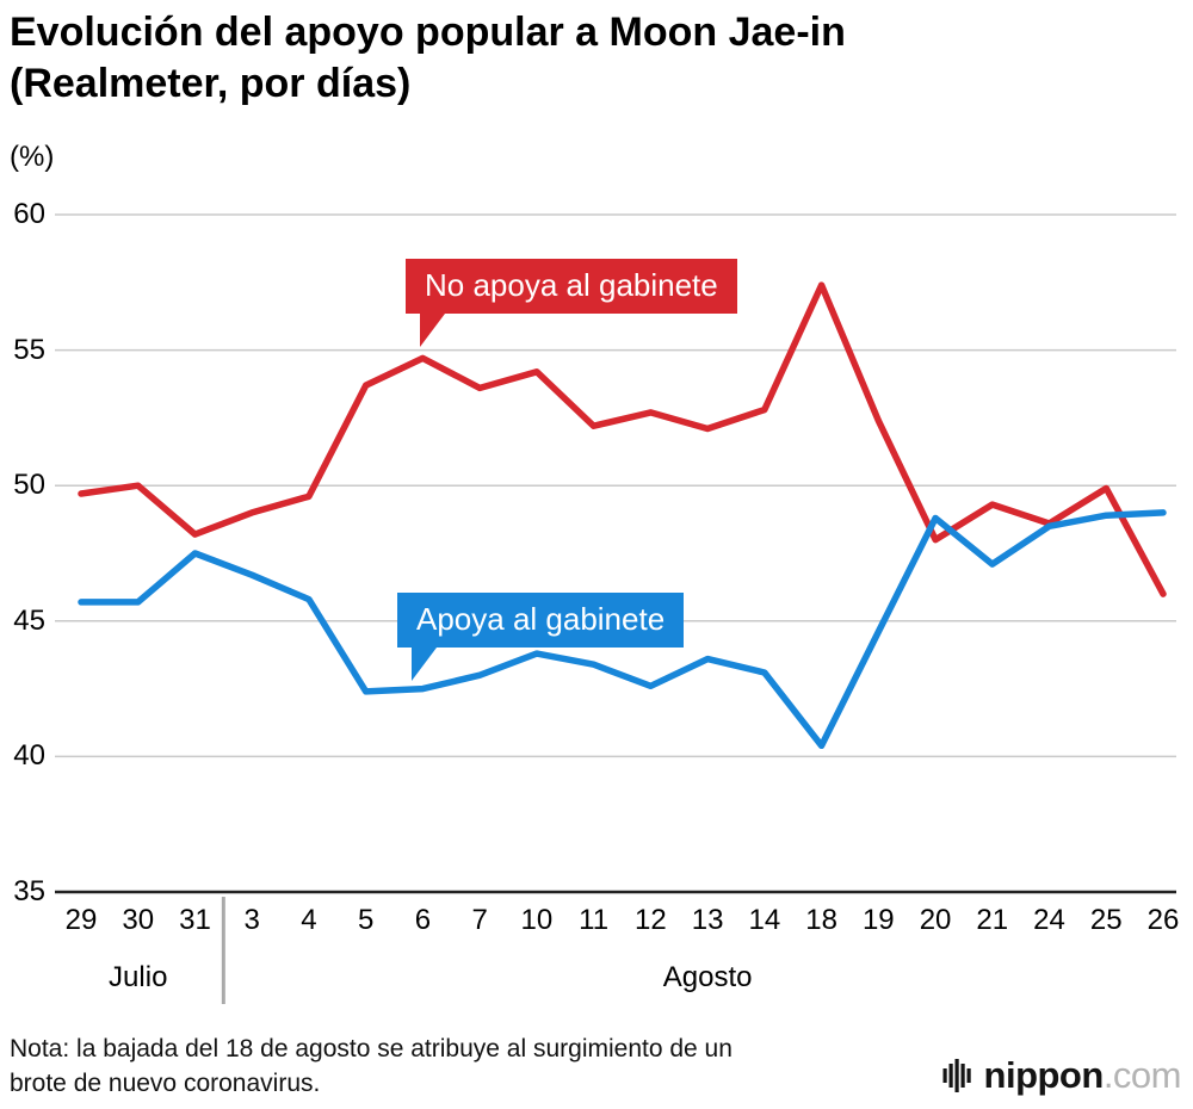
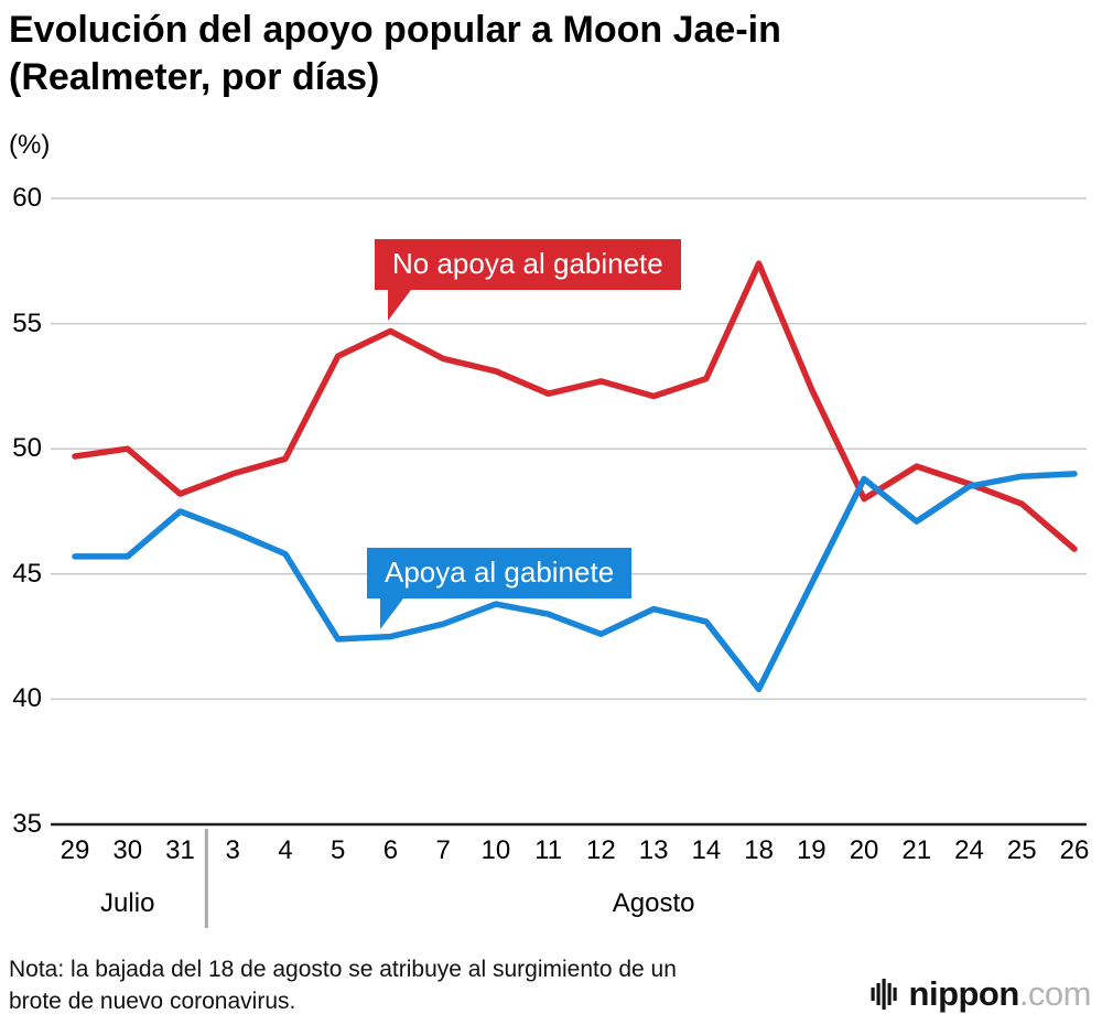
No apoya al gabinete/10: 54.2 -> 53.1
No apoya al gabinete/25: 49.9 -> 47.8
